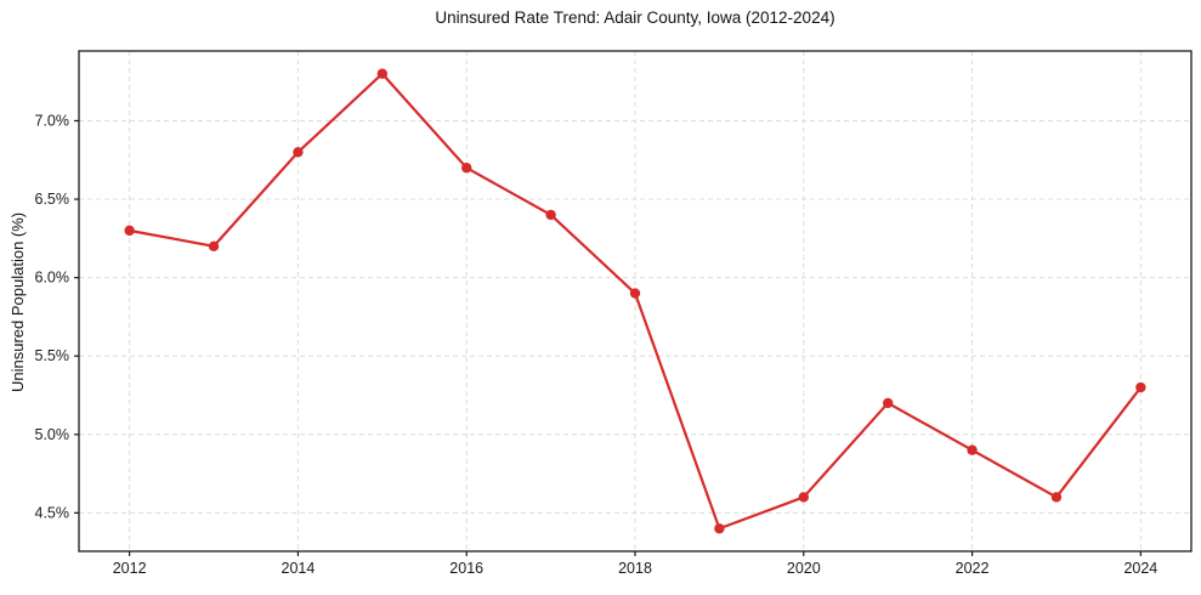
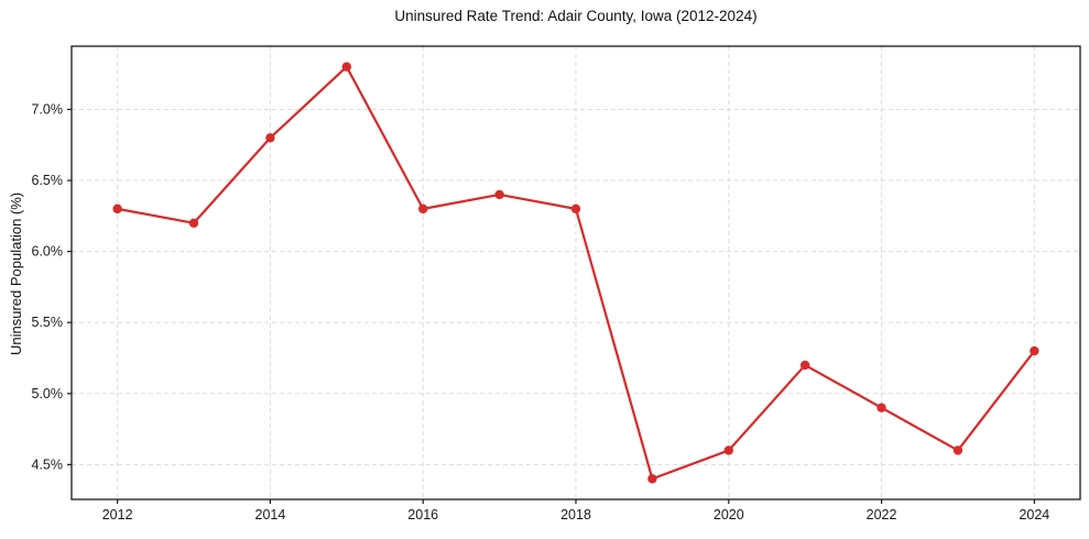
2016: 6.7% -> 6.3%
2018: 5.9% -> 6.3%
